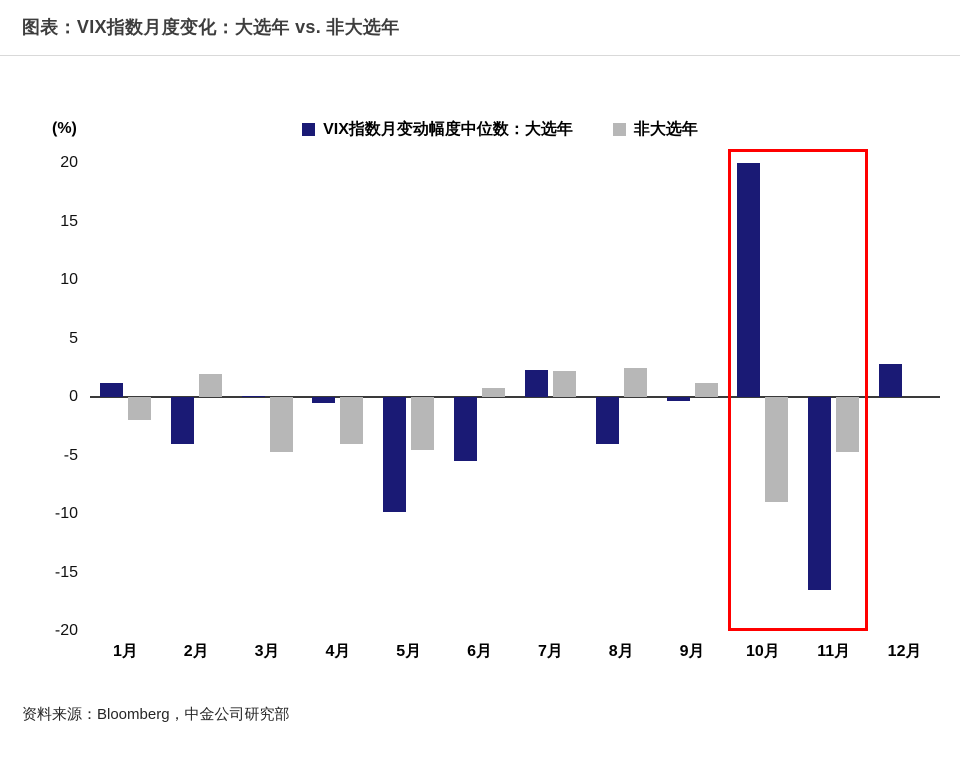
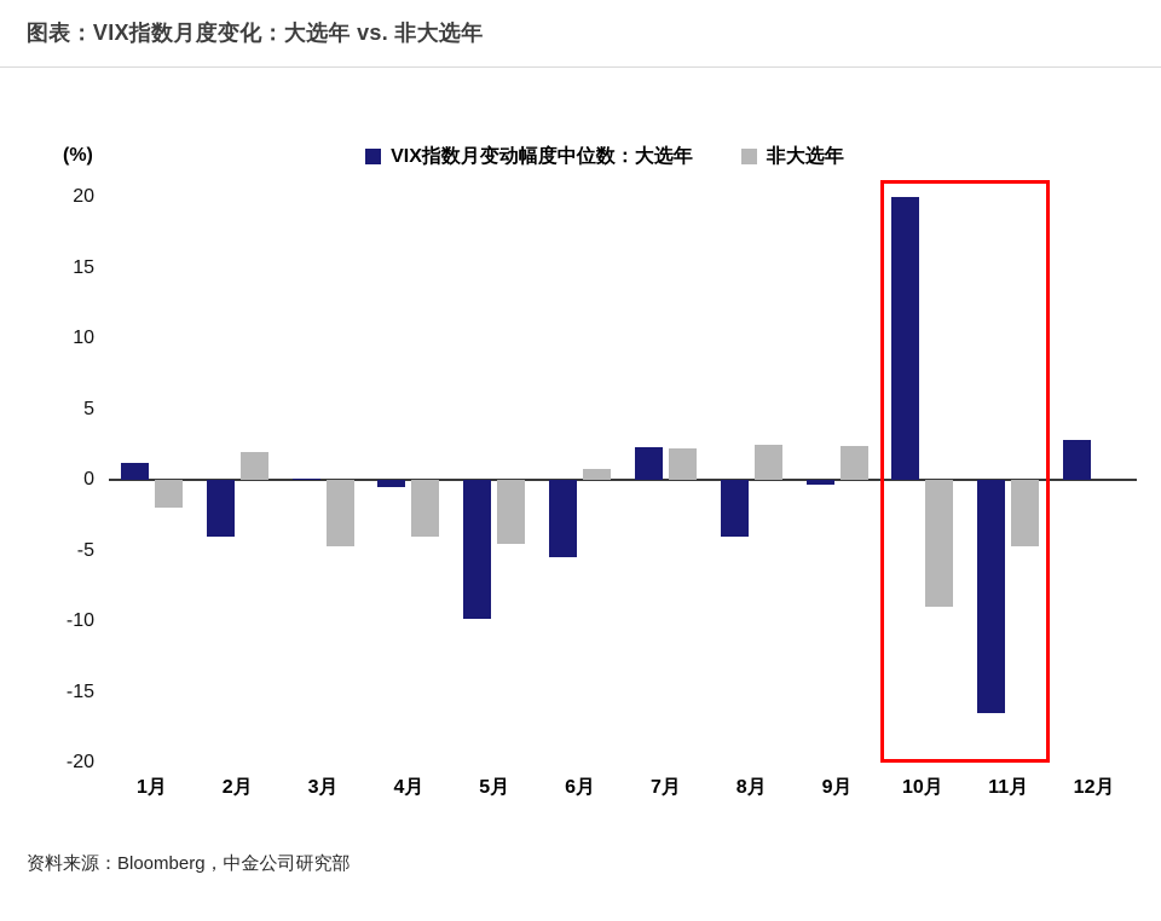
非大选年/9月: 1.2 -> 2.4
